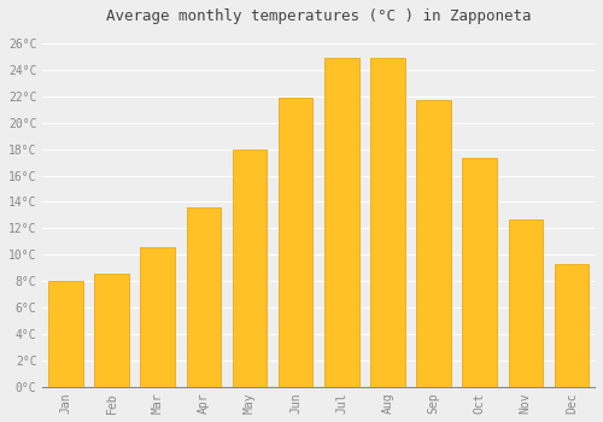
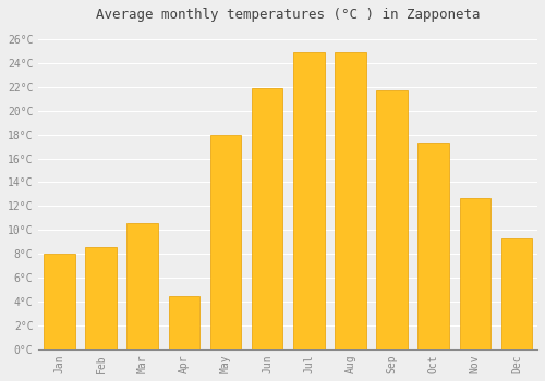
Apr: 13.6°C -> 4.4°C
